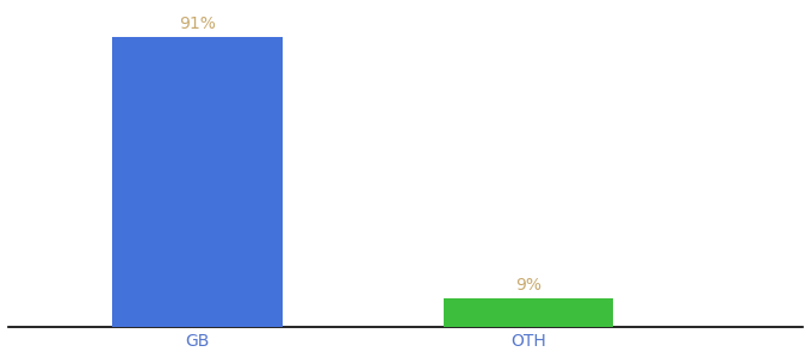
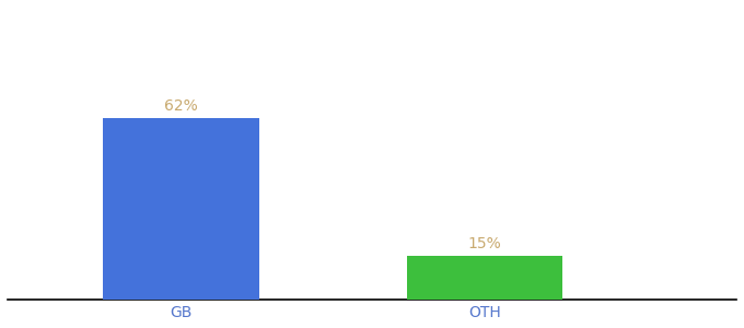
GB: 91% -> 62%
OTH: 9% -> 15%
